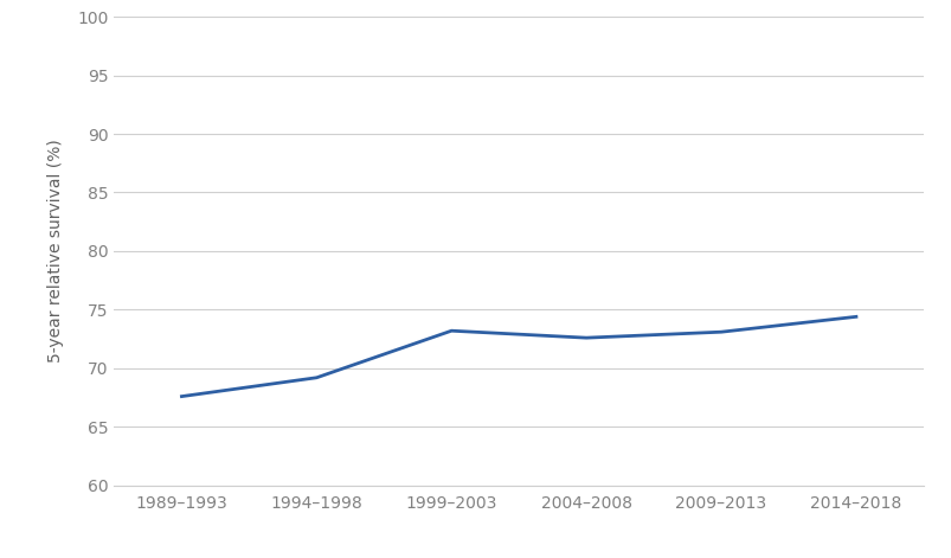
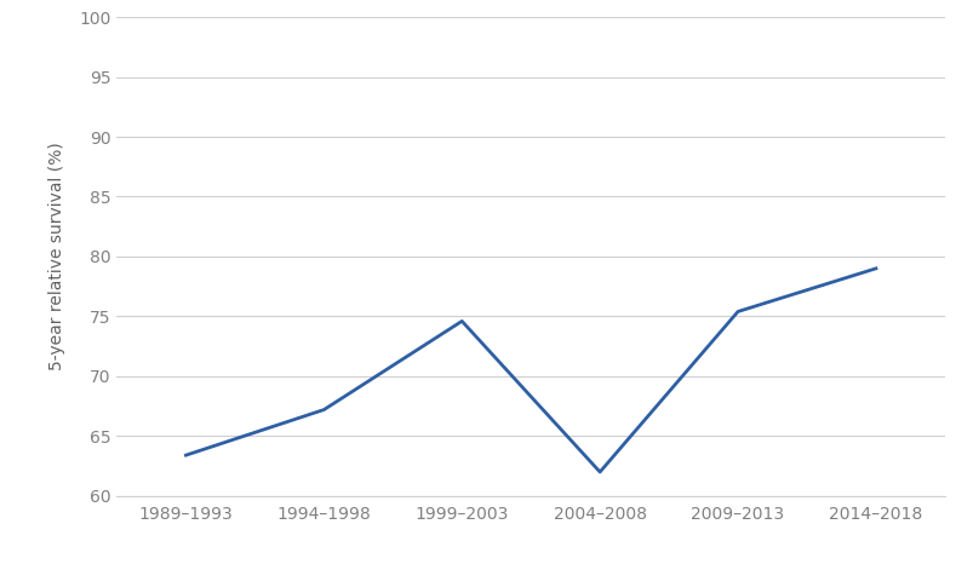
1989–1993: 67.6 -> 63.4
1994–1998: 69.2 -> 67.2
1999–2003: 73.2 -> 74.6
2004–2008: 72.6 -> 62.0
2009–2013: 73.1 -> 75.4
2014–2018: 74.4 -> 79.0
